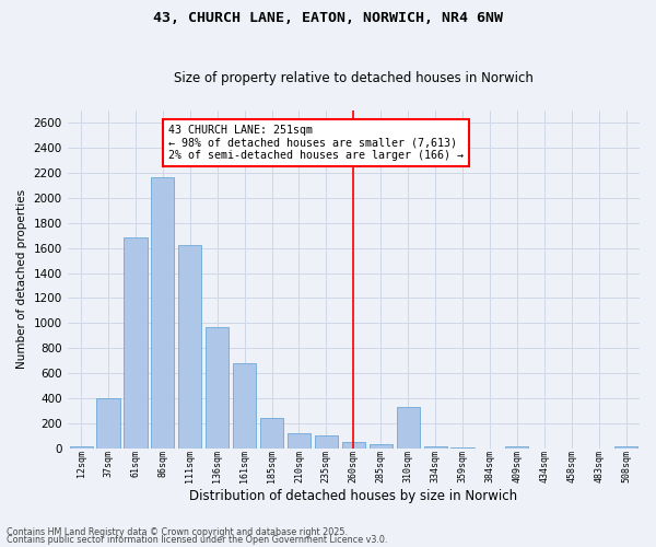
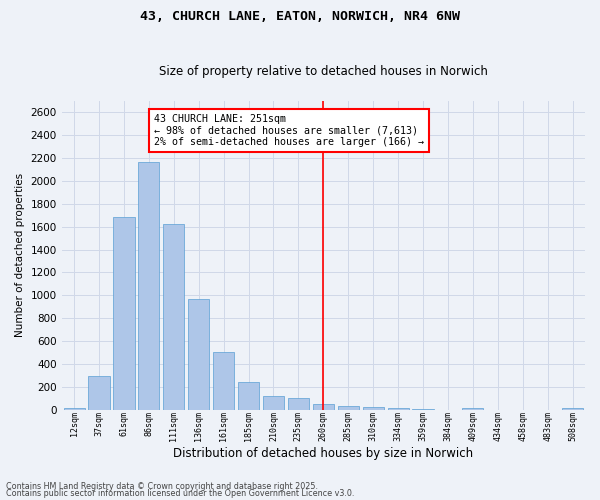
37sqm: 400 -> 300
161sqm: 680 -> 500
310sqm: 330 -> 20
